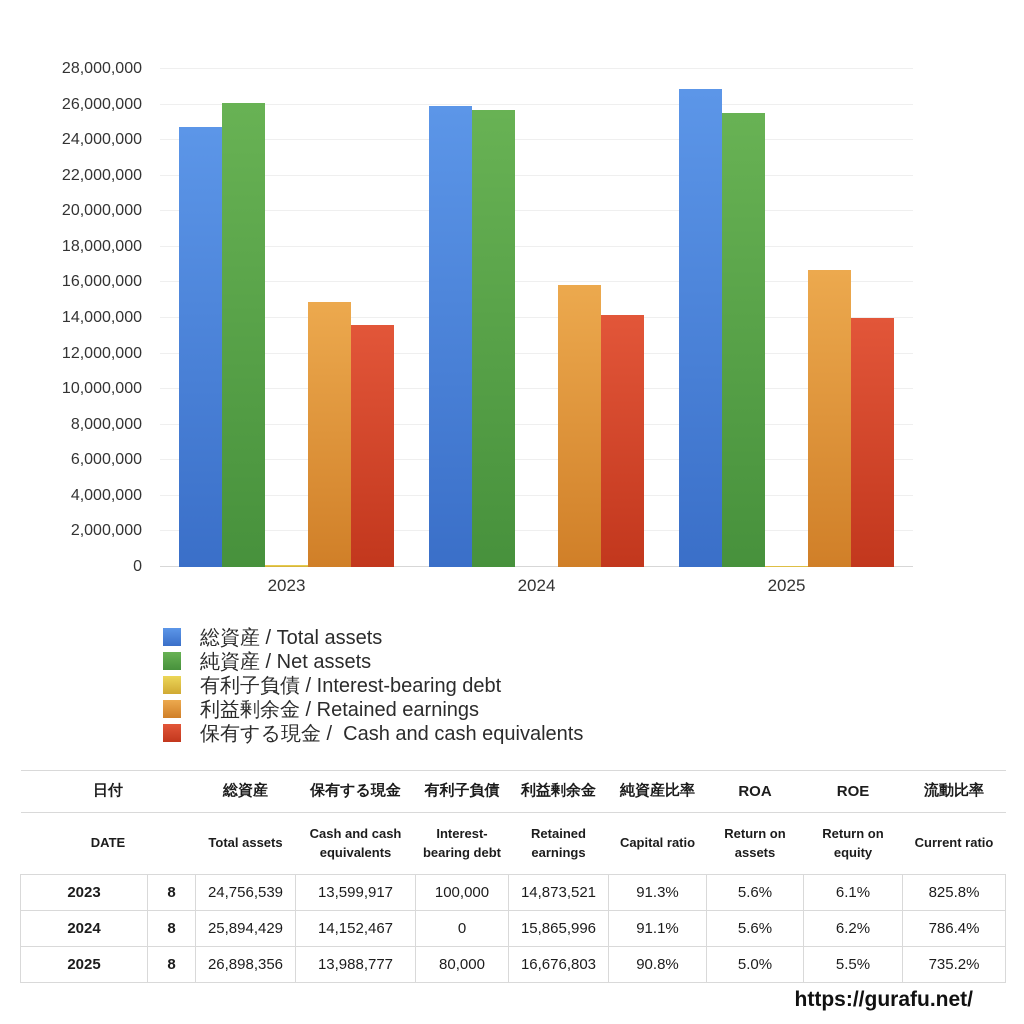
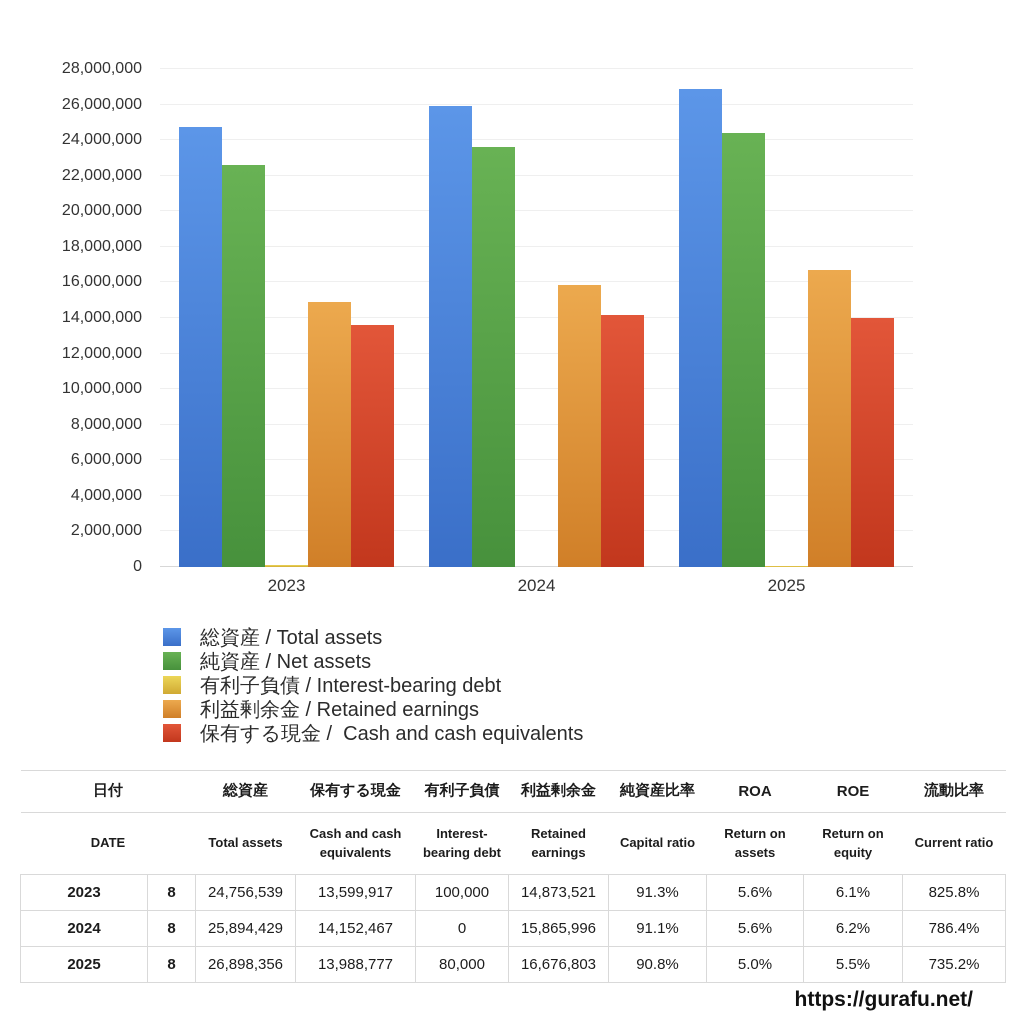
純資産 / Net assets/2023: 26100000 -> 22600000
純資産 / Net assets/2024: 25700000 -> 23600000
純資産 / Net assets/2025: 25500000 -> 24400000
